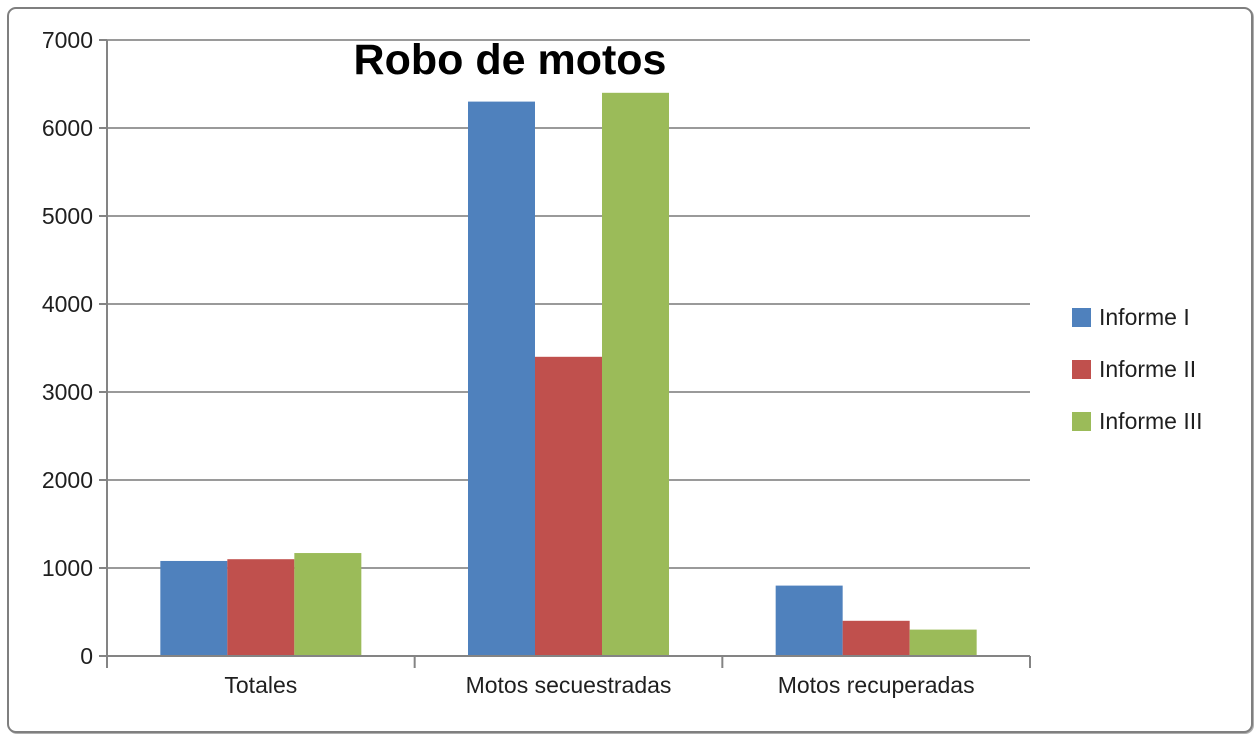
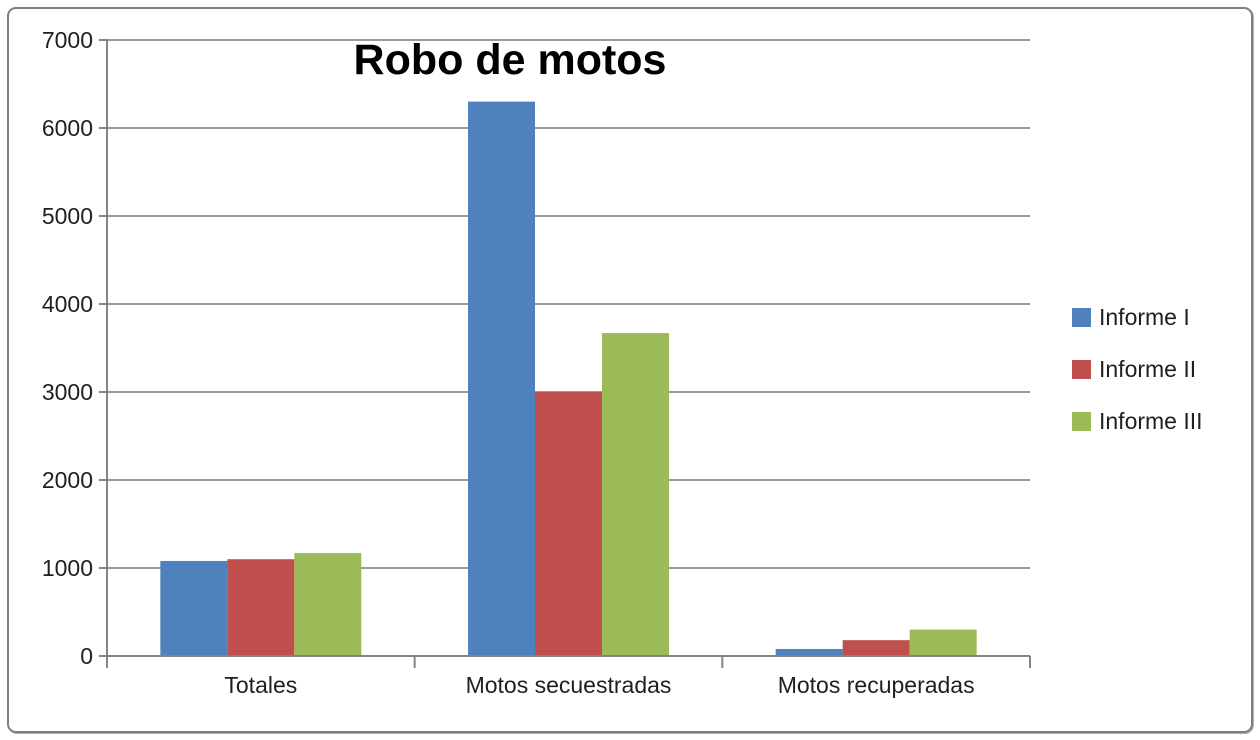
Informe II/Motos secuestradas: 3400 -> 3000
Informe III/Motos secuestradas: 6400 -> 3700
Informe I/Motos recuperadas: 800 -> 100
Informe II/Motos recuperadas: 400 -> 200
